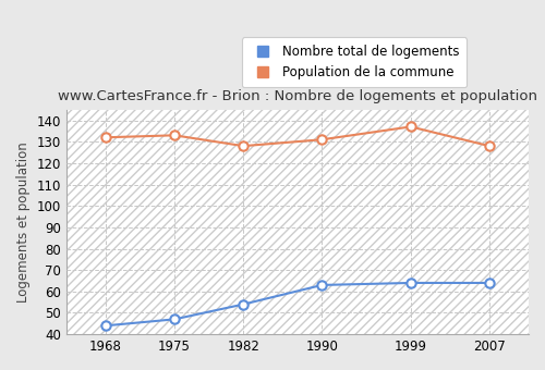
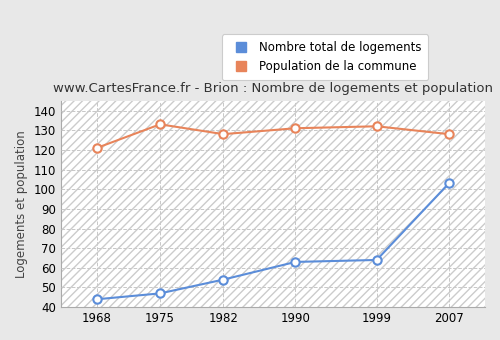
Population de la commune/1968: 132 -> 121
Population de la commune/1999: 137 -> 132
Nombre total de logements/2007: 64 -> 103
